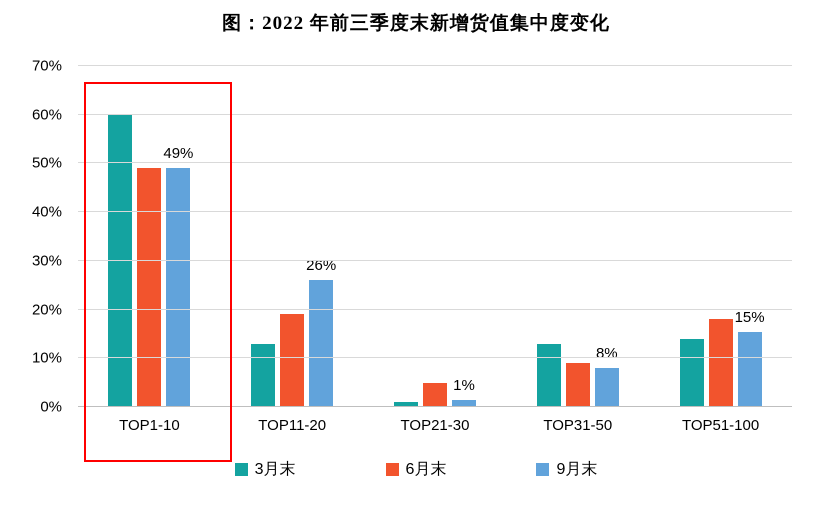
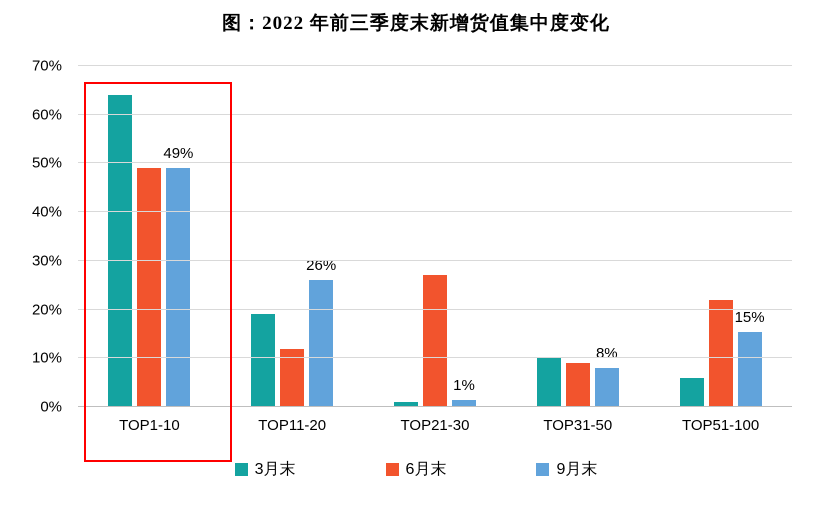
3月末/TOP1-10: 60% -> 64%
3月末/TOP11-20: 13% -> 19%
6月末/TOP11-20: 19% -> 12%
6月末/TOP21-30: 5% -> 27%
3月末/TOP31-50: 13% -> 10%
3月末/TOP51-100: 14% -> 6%
6月末/TOP51-100: 18% -> 22%
